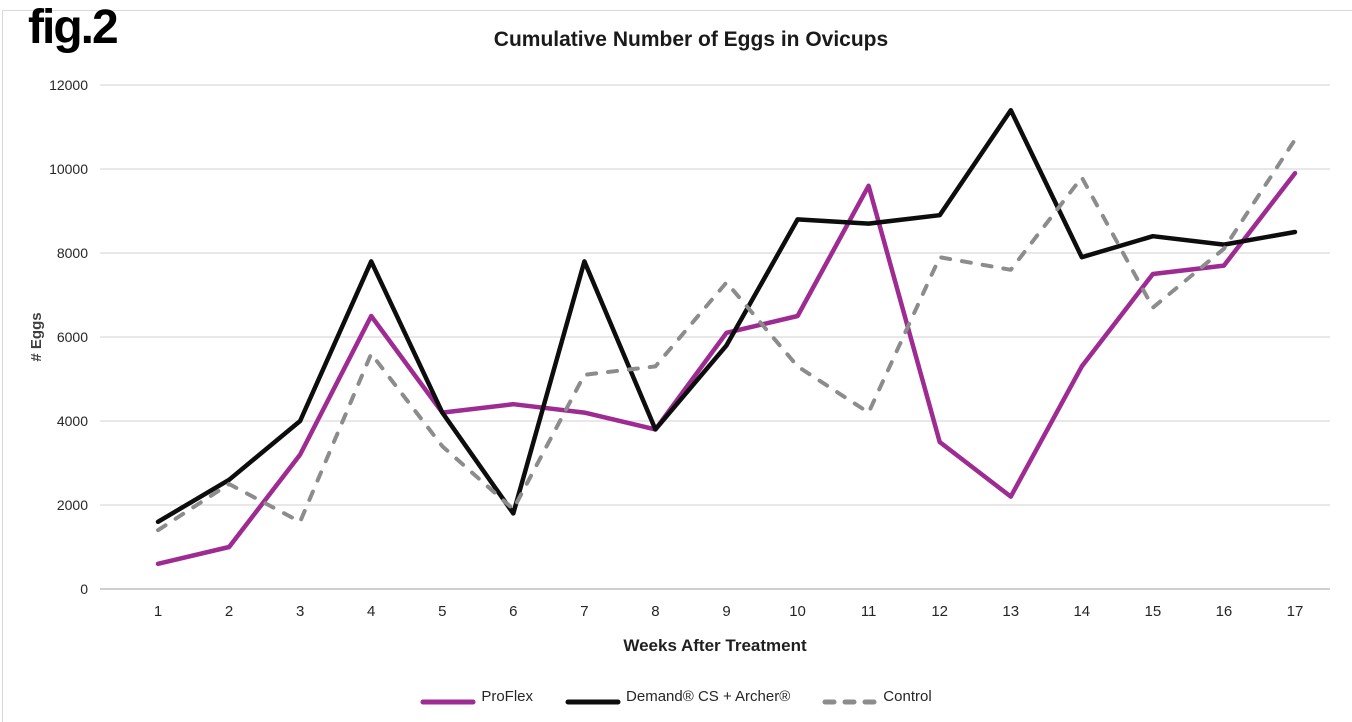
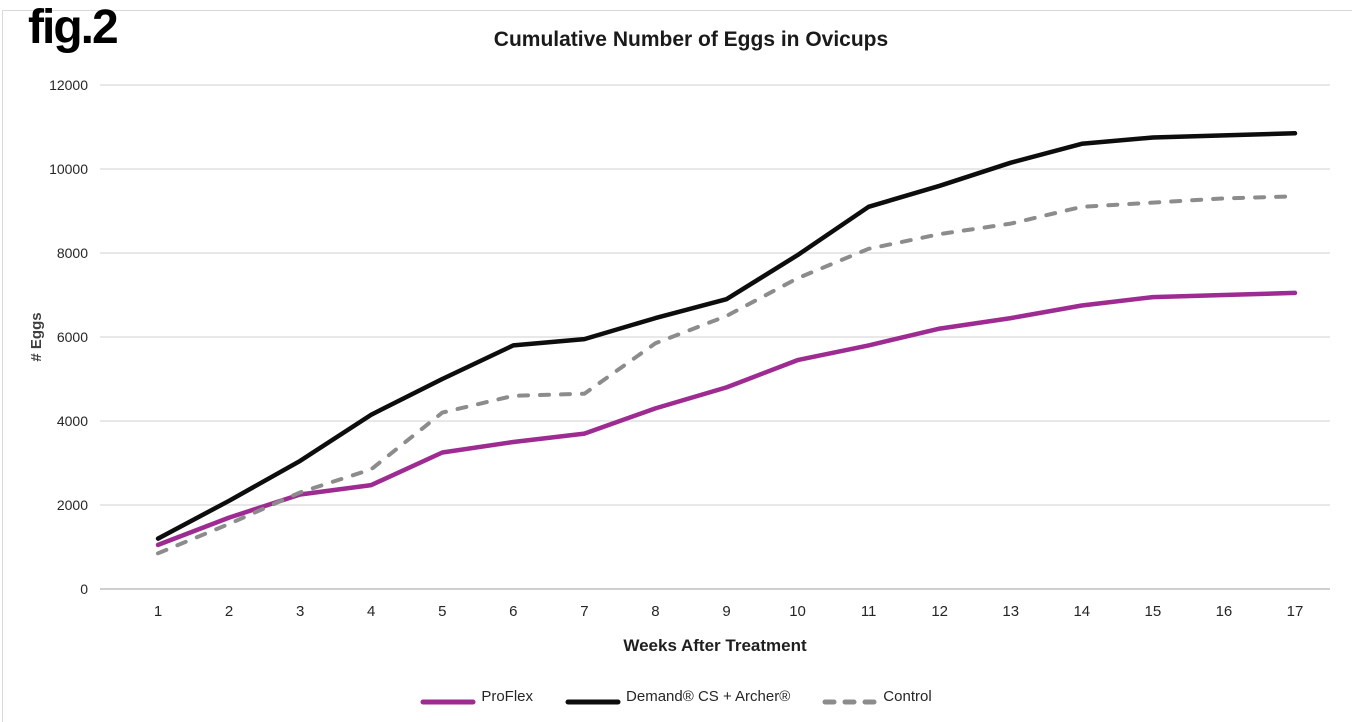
ProFlex/1: 600 -> 1000
Demand® CS + Archer®/1: 1600 -> 1200
Control/1: 1400 -> 800
ProFlex/2: 1000 -> 1700
Demand® CS + Archer®/2: 2600 -> 2100
Control/2: 2500 -> 1600
ProFlex/3: 3200 -> 2200
Demand® CS + Archer®/3: 4000 -> 3000
Control/3: 1600 -> 2300
ProFlex/4: 6500 -> 2500
Demand® CS + Archer®/4: 7800 -> 4200
Control/4: 5600 -> 2800
ProFlex/5: 4200 -> 3200
Demand® CS + Archer®/5: 4200 -> 5000
Control/5: 3400 -> 4200
ProFlex/6: 4400 -> 3500
Demand® CS + Archer®/6: 1800 -> 5800
Control/6: 1900 -> 4600
ProFlex/7: 4200 -> 3700
Demand® CS + Archer®/7: 7800 -> 6000
Control/7: 5100 -> 4600
ProFlex/8: 3800 -> 4300
Demand® CS + Archer®/8: 3800 -> 6400
Control/8: 5300 -> 5800
ProFlex/9: 6100 -> 4800
Demand® CS + Archer®/9: 5800 -> 6900
Control/9: 7300 -> 6500
ProFlex/10: 6500 -> 5400
Demand® CS + Archer®/10: 8800 -> 8000
Control/10: 5300 -> 7400
ProFlex/11: 9600 -> 5800
Demand® CS + Archer®/11: 8700 -> 9100
Control/11: 4200 -> 8100
ProFlex/12: 3500 -> 6200
Demand® CS + Archer®/12: 8900 -> 9600
Control/12: 7900 -> 8400
ProFlex/13: 2200 -> 6400
Demand® CS + Archer®/13: 11400 -> 10200
Control/13: 7600 -> 8700
ProFlex/14: 5300 -> 6800
Demand® CS + Archer®/14: 7900 -> 10600
Control/14: 9800 -> 9100
ProFlex/15: 7500 -> 7000
Demand® CS + Archer®/15: 8400 -> 10800
Control/15: 6700 -> 9200
ProFlex/16: 7700 -> 7000
Demand® CS + Archer®/16: 8200 -> 10800
Control/16: 8100 -> 9300
ProFlex/17: 9900 -> 7000
Demand® CS + Archer®/17: 8500 -> 10800
Control/17: 10700 -> 9400
